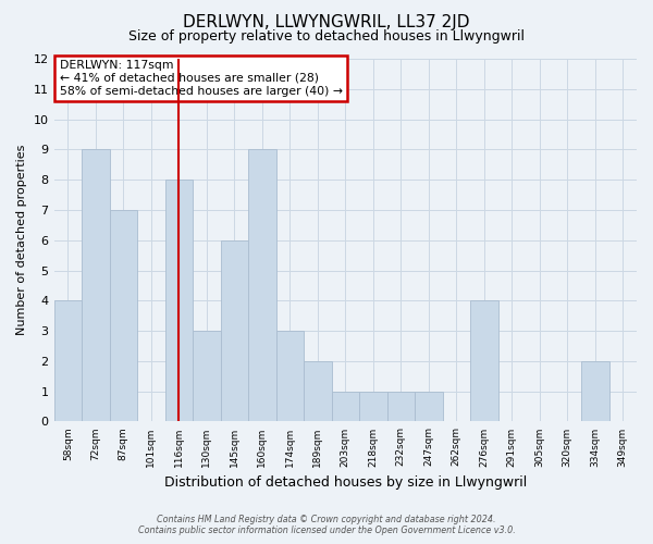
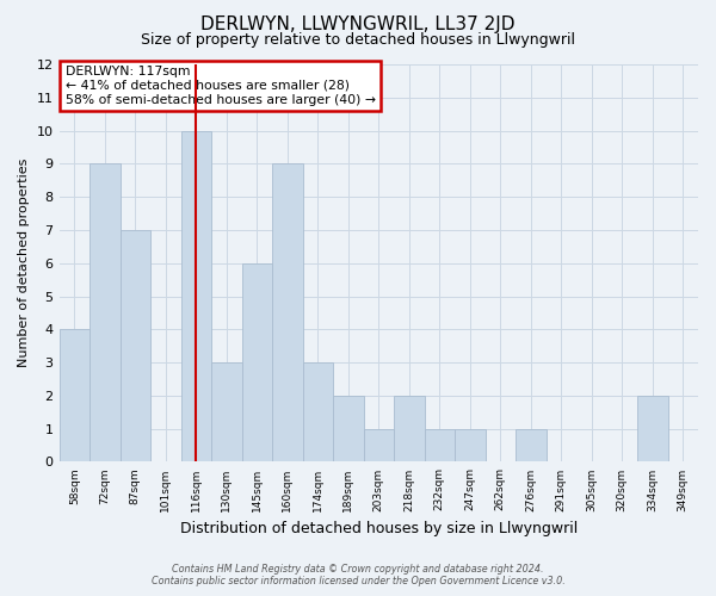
116sqm: 8 -> 10
218sqm: 1 -> 2
276sqm: 4 -> 1
